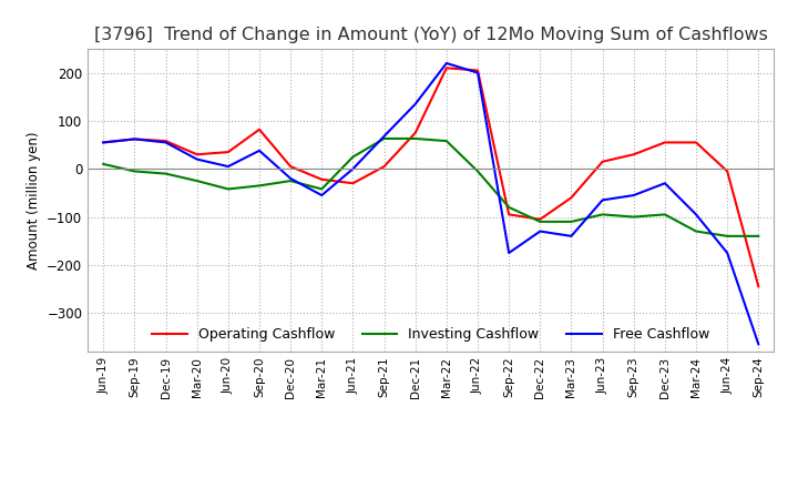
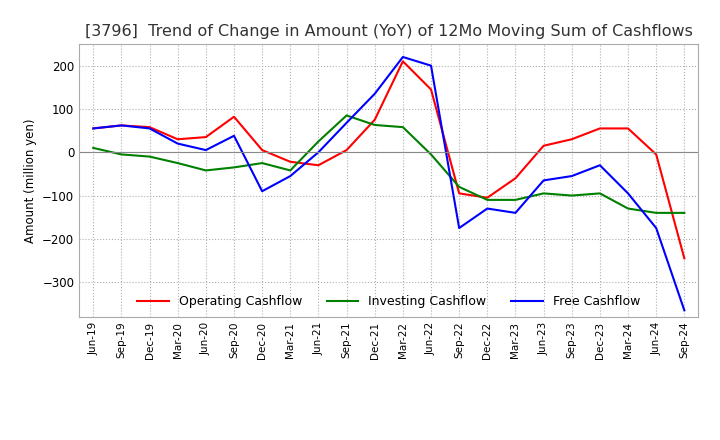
Free Cashflow/Dec-20: -20 -> -90
Investing Cashflow/Sep-21: 63 -> 85
Operating Cashflow/Jun-22: 205 -> 145
